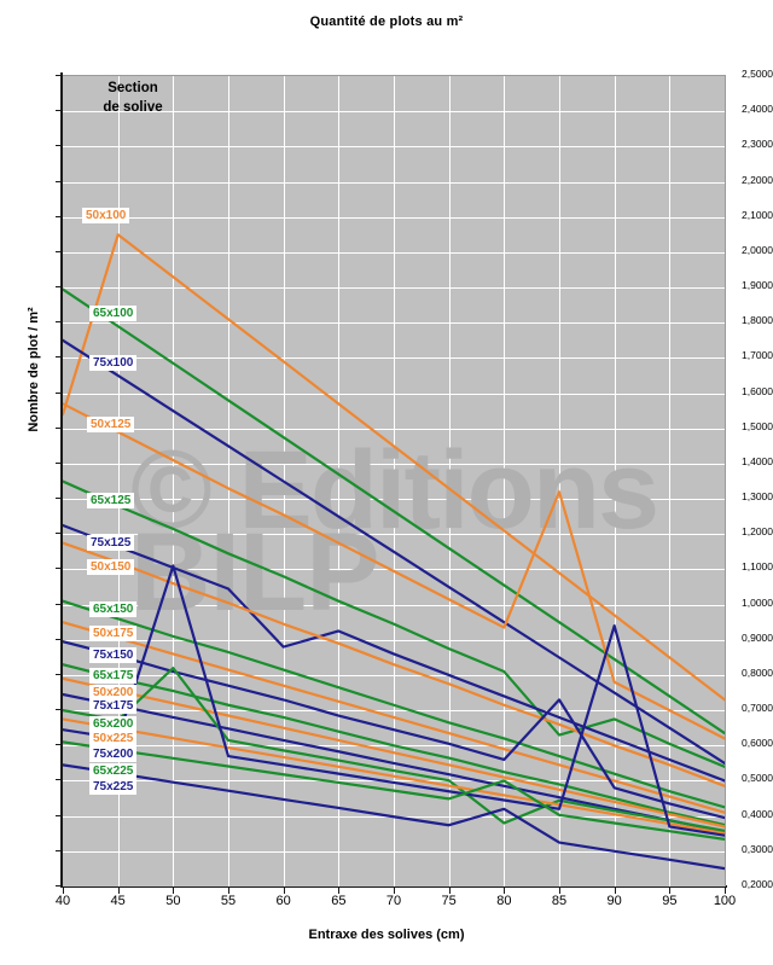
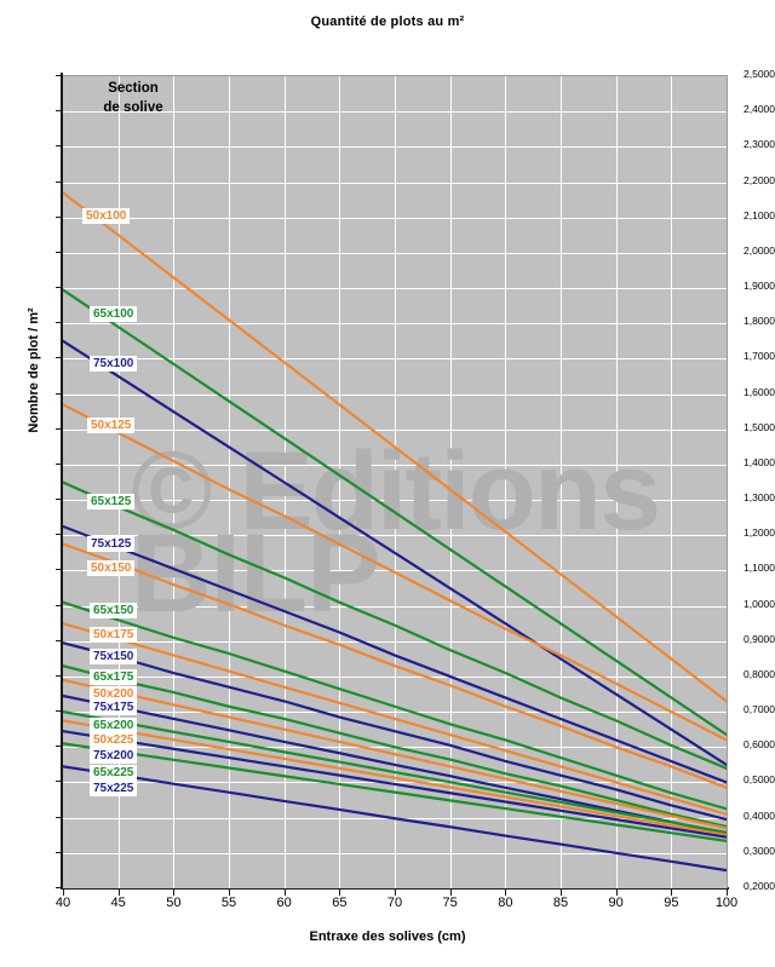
50x100/40: 1,54 -> 2,17
65x200/50: 0,82 -> 0,64
75x200/50: 1,11 -> 0,59
75x125/60: 0,88 -> 0,98
65x200/80: 0,38 -> 0,47
65x225/80: 0,50 -> 0,43
75x225/80: 0,42 -> 0,35
50x125/85: 1,32 -> 0,86
65x125/85: 0,63 -> 0,74
75x150/85: 0,73 -> 0,52
75x200/90: 0,94 -> 0,40
